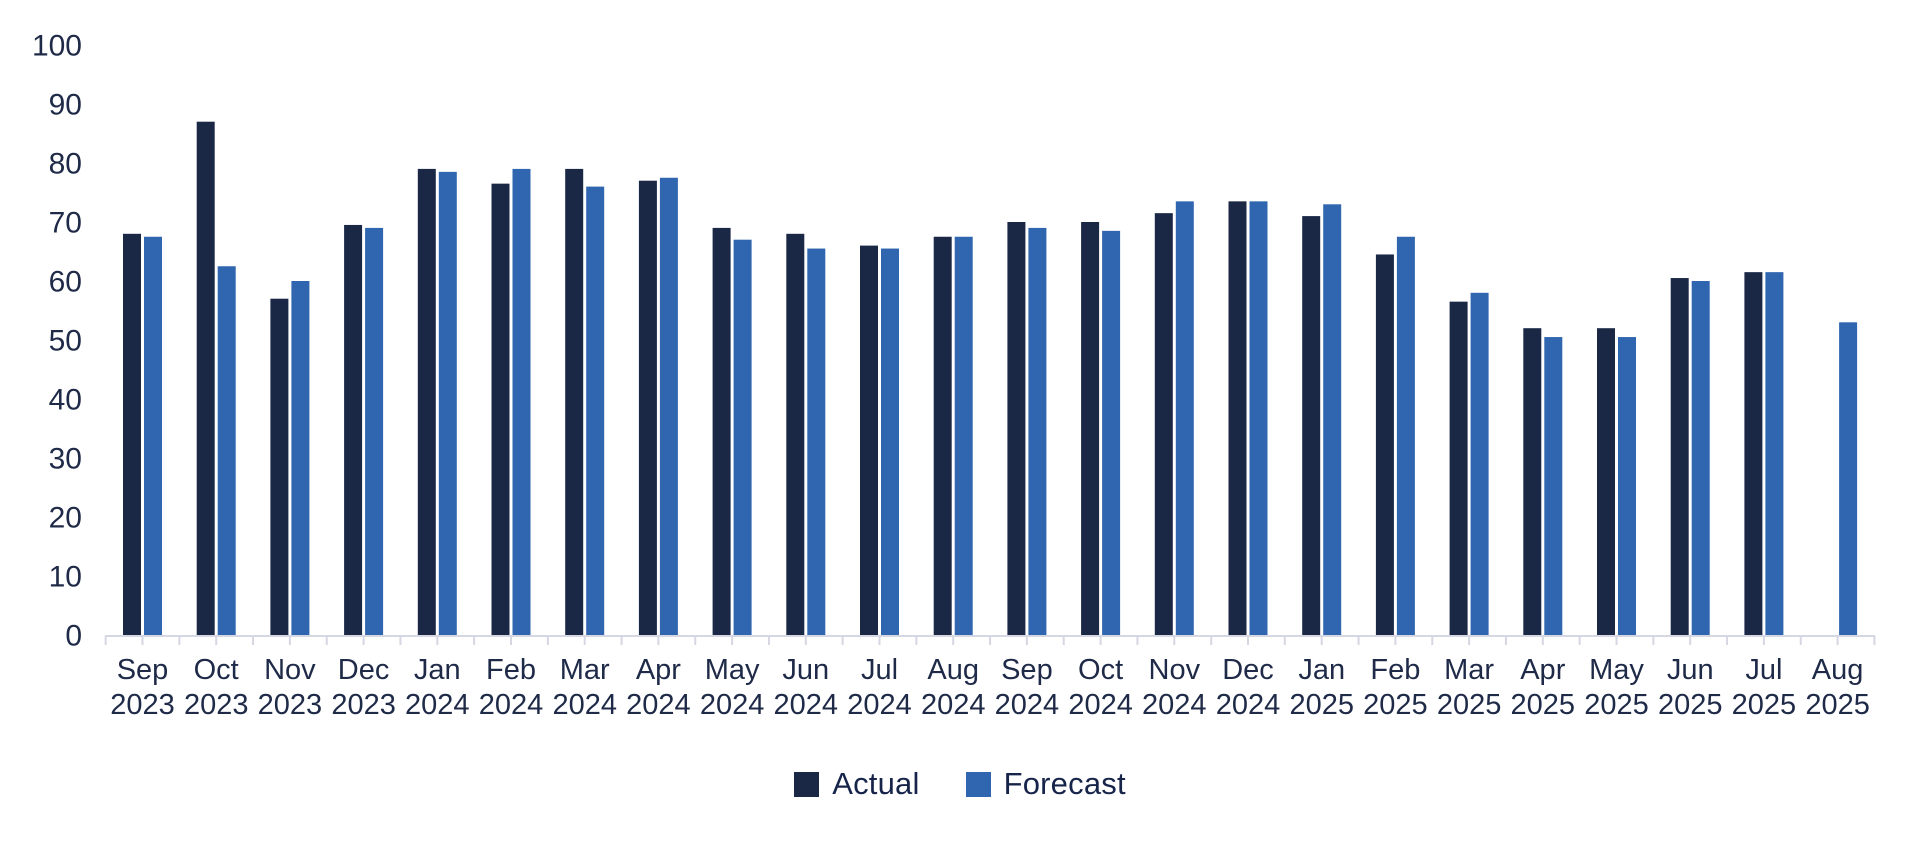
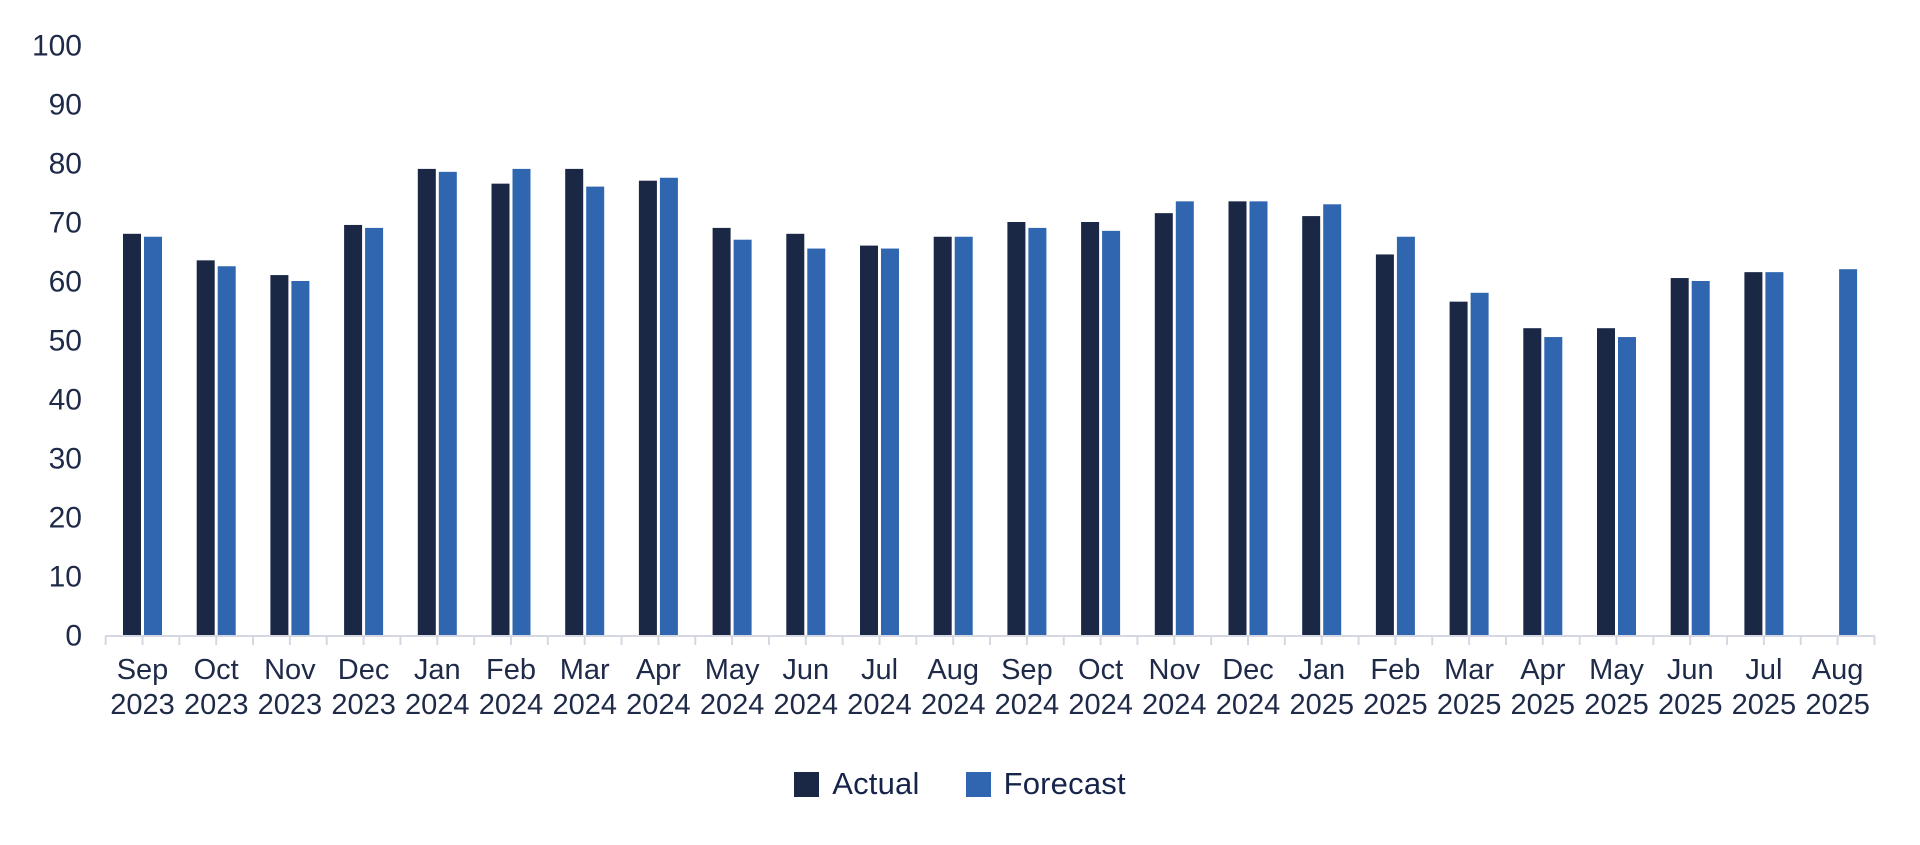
Actual/Oct 2023: 87 -> 64
Actual/Nov 2023: 57 -> 61
Forecast/Aug 2025: 53 -> 62
